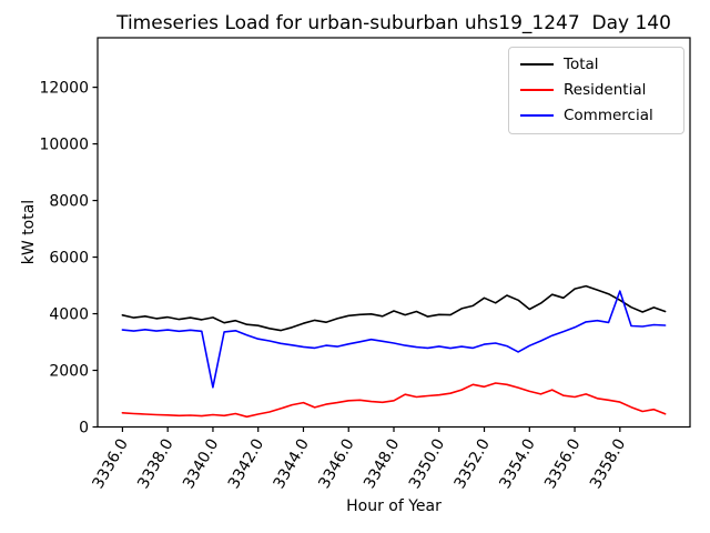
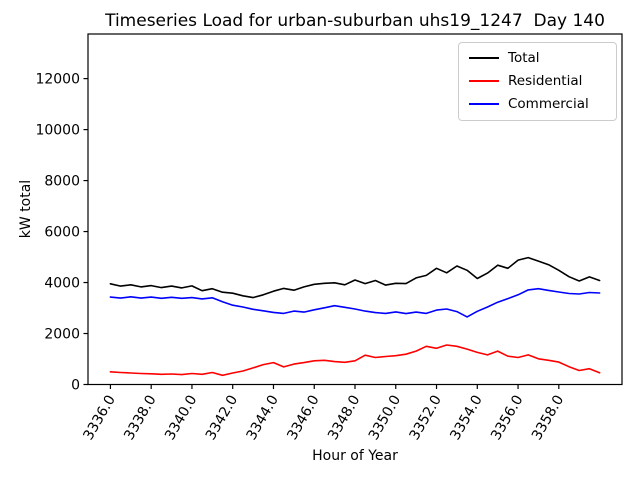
Commercial/3340.0: 1400 -> 3400
Commercial/3358.0: 4800 -> 3600
